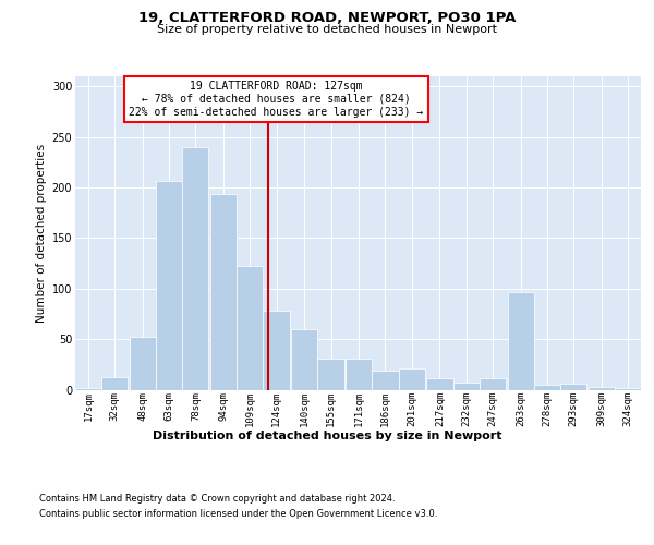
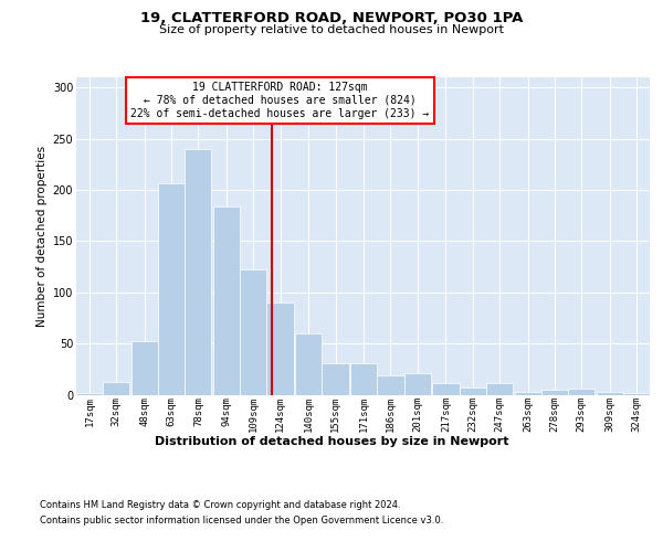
94sqm: 194 -> 184
124sqm: 78 -> 90
263sqm: 96 -> 3
